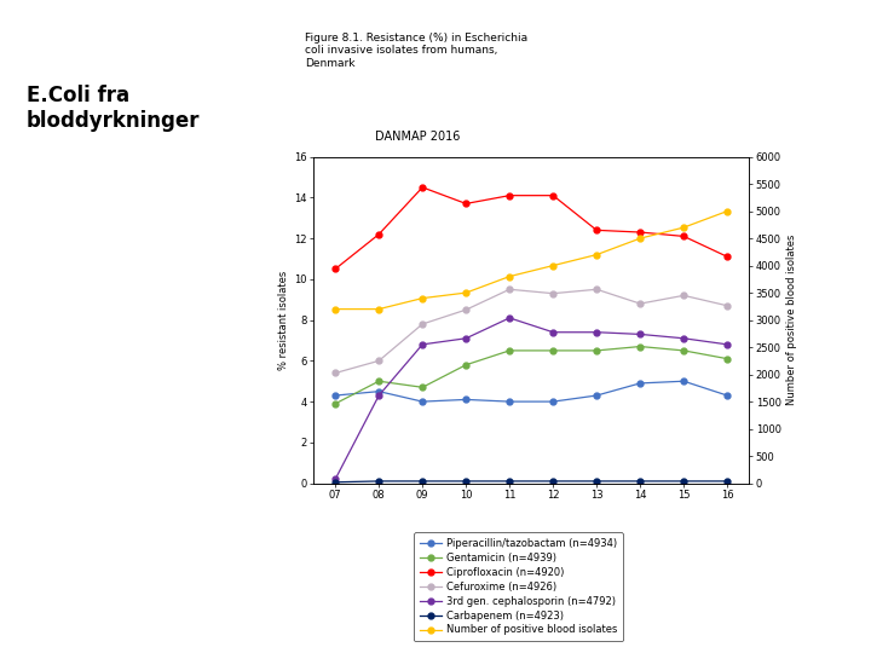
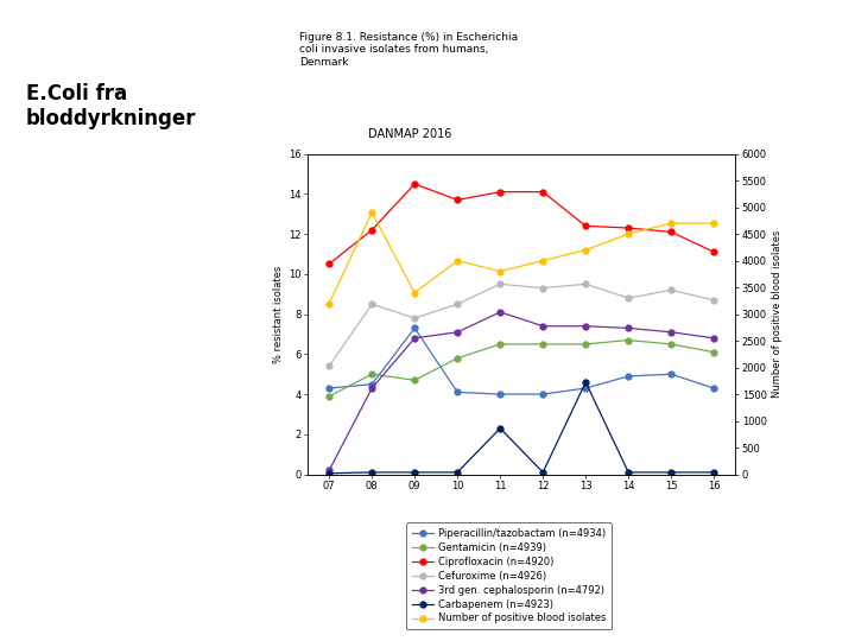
Cefuroxime (n=4926)/08: 6.0 -> 8.5
Number of positive blood isolates/08: 3200 -> 4900
Piperacillin/tazobactam (n=4934)/09: 4.0 -> 7.3
Number of positive blood isolates/10: 3500 -> 4000
Carbapenem (n=4923)/11: 0.1 -> 2.3
Carbapenem (n=4923)/13: 0.1 -> 4.6
Number of positive blood isolates/16: 5000 -> 4700
